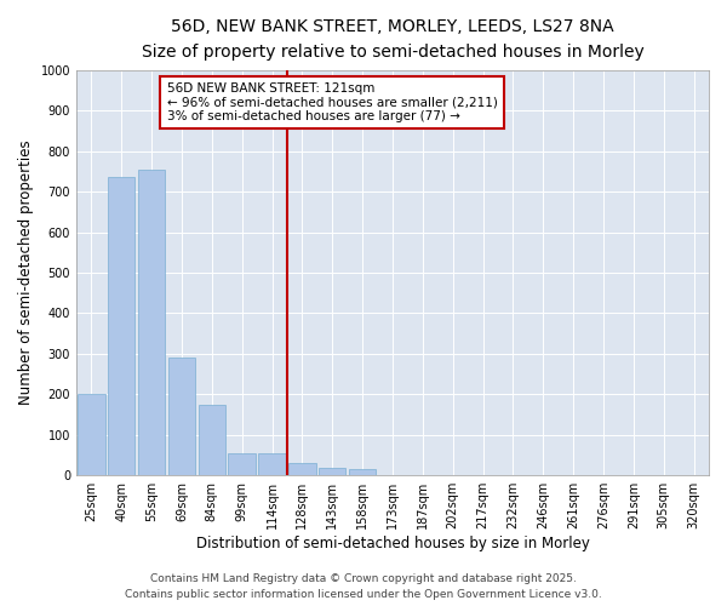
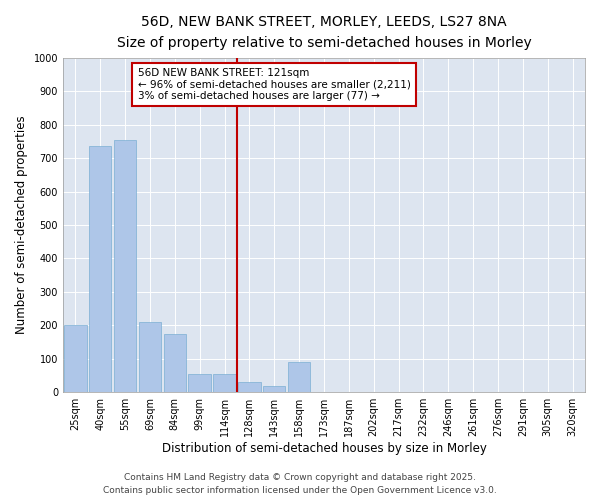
69sqm: 290 -> 210
158sqm: 15 -> 90
